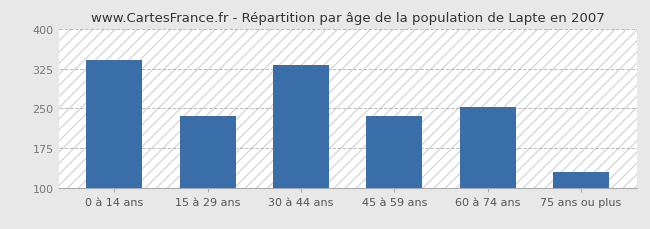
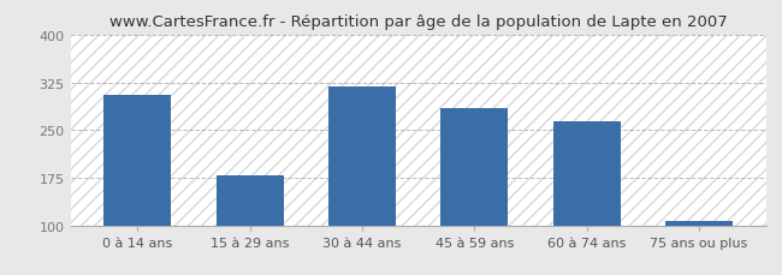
0 à 14 ans: 342 -> 305
15 à 29 ans: 236 -> 178
30 à 44 ans: 332 -> 318
45 à 59 ans: 236 -> 285
60 à 74 ans: 252 -> 263
75 ans ou plus: 130 -> 107
